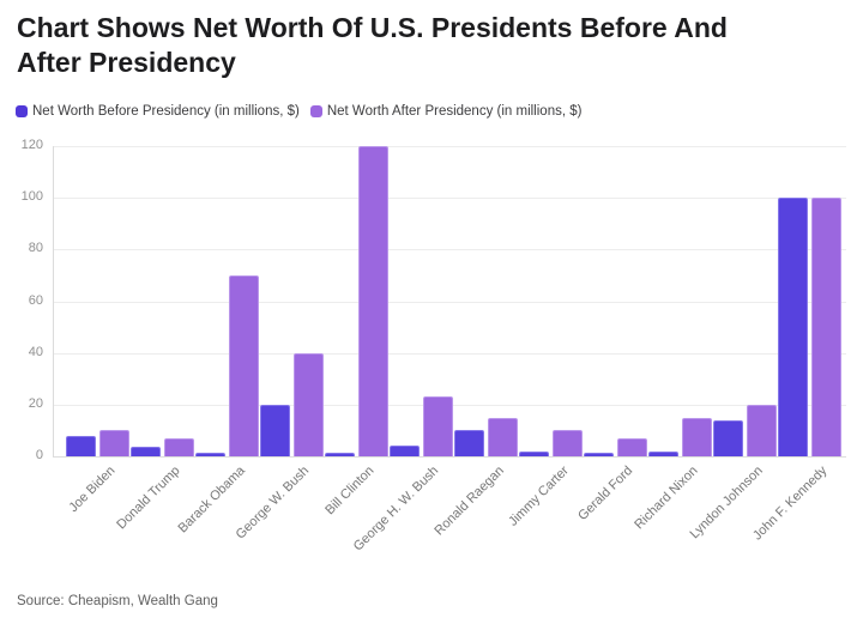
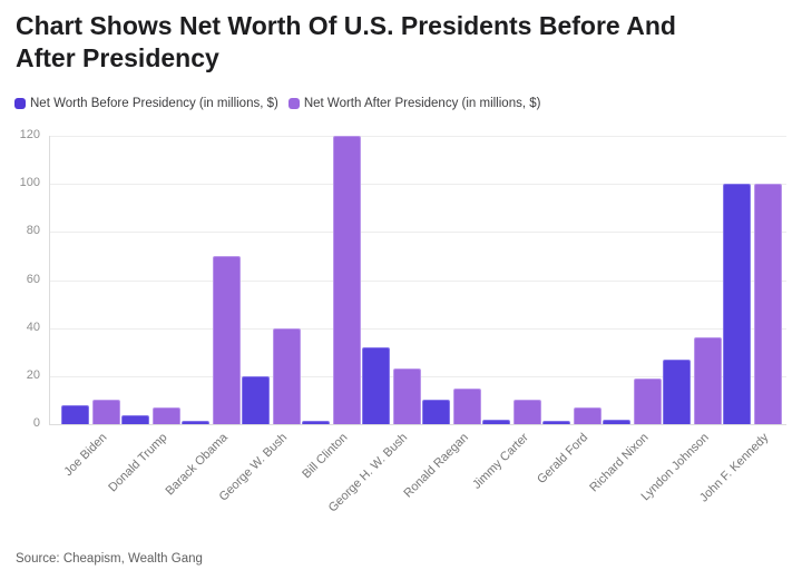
Net Worth Before Presidency (in millions, $)/George H. W. Bush: 4 -> 32
Net Worth After Presidency (in millions, $)/Richard Nixon: 15 -> 19
Net Worth Before Presidency (in millions, $)/Lyndon Johnson: 14 -> 27
Net Worth After Presidency (in millions, $)/Lyndon Johnson: 20 -> 36
